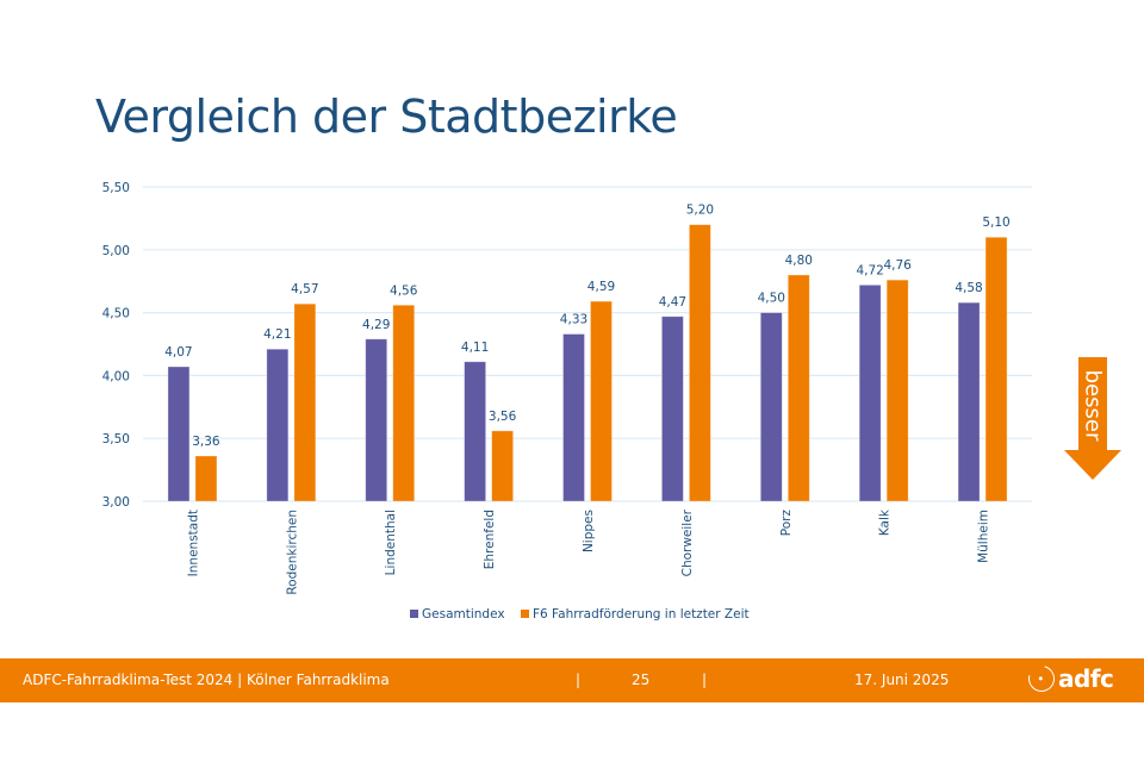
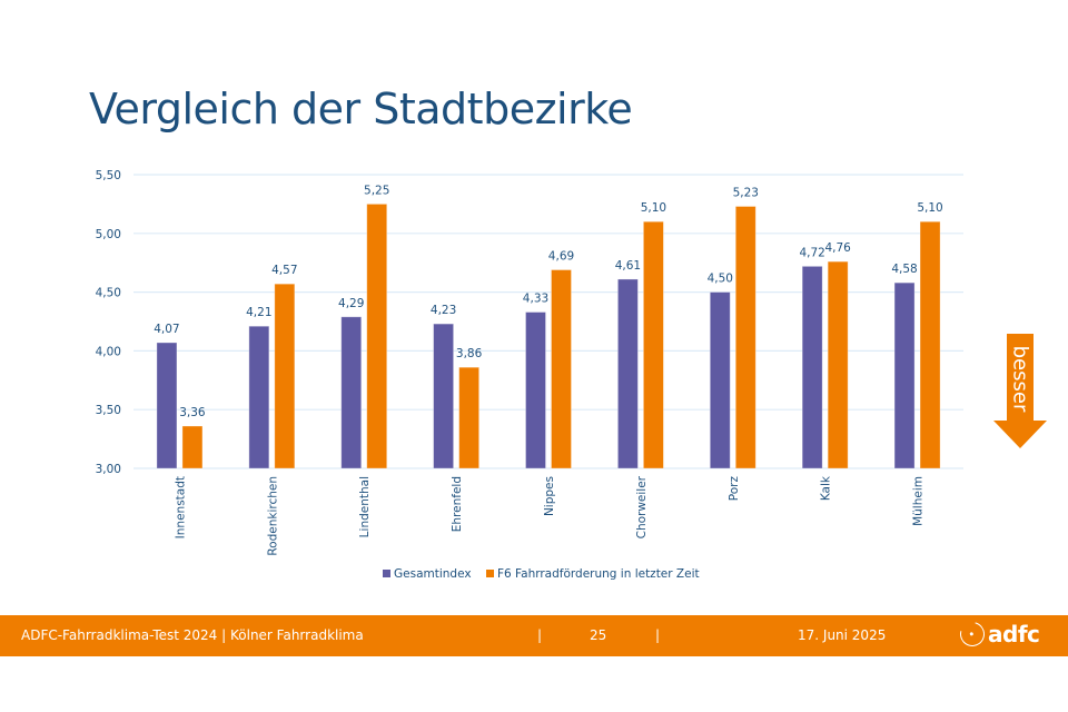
F6 Fahrradförderung in letzter Zeit/Lindenthal: 4,56 -> 5,25
Gesamtindex/Ehrenfeld: 4,11 -> 4,23
F6 Fahrradförderung in letzter Zeit/Ehrenfeld: 3,56 -> 3,86
F6 Fahrradförderung in letzter Zeit/Nippes: 4,59 -> 4,69
Gesamtindex/Chorweiler: 4,47 -> 4,61
F6 Fahrradförderung in letzter Zeit/Chorweiler: 5,20 -> 5,10
F6 Fahrradförderung in letzter Zeit/Porz: 4,80 -> 5,23
